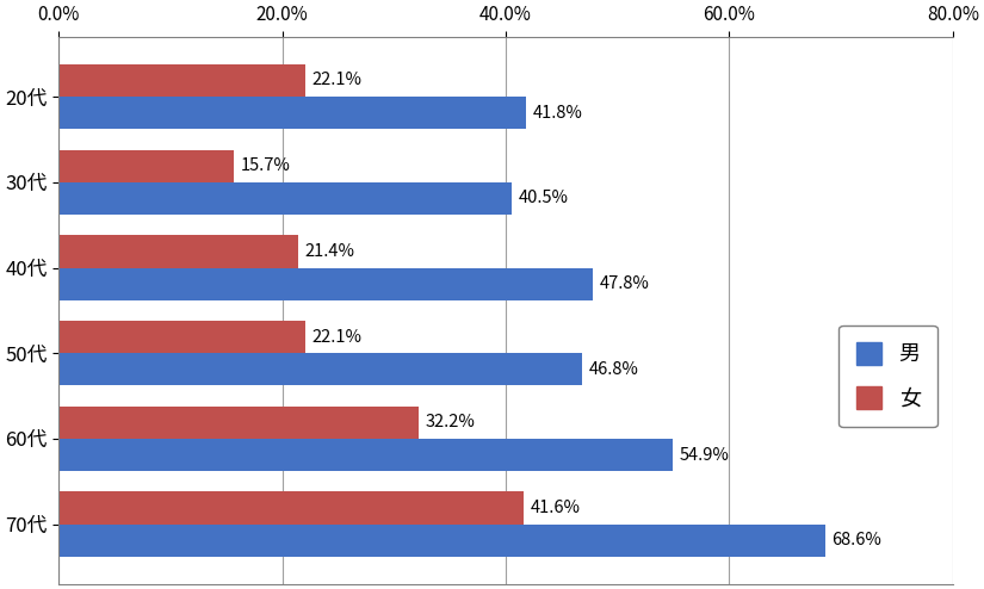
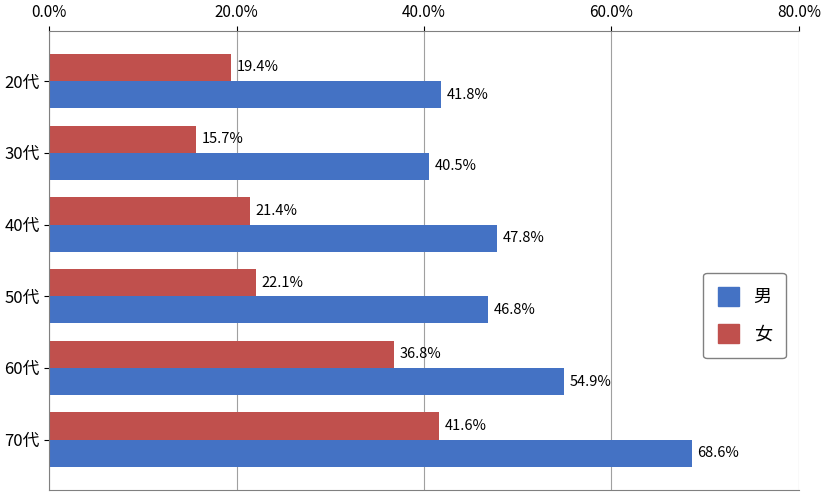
女/20代: 22.1% -> 19.4%
女/60代: 32.2% -> 36.8%
